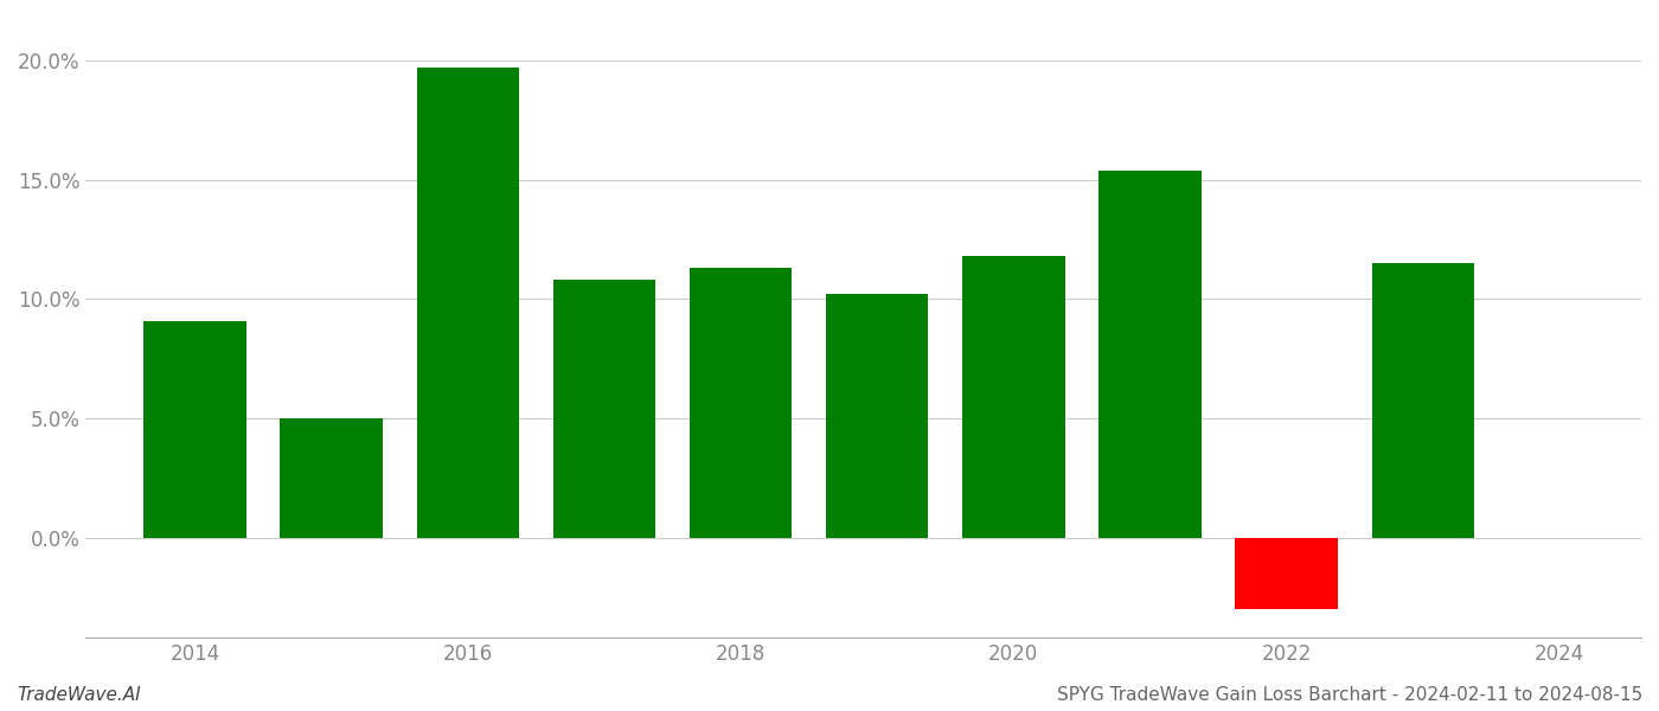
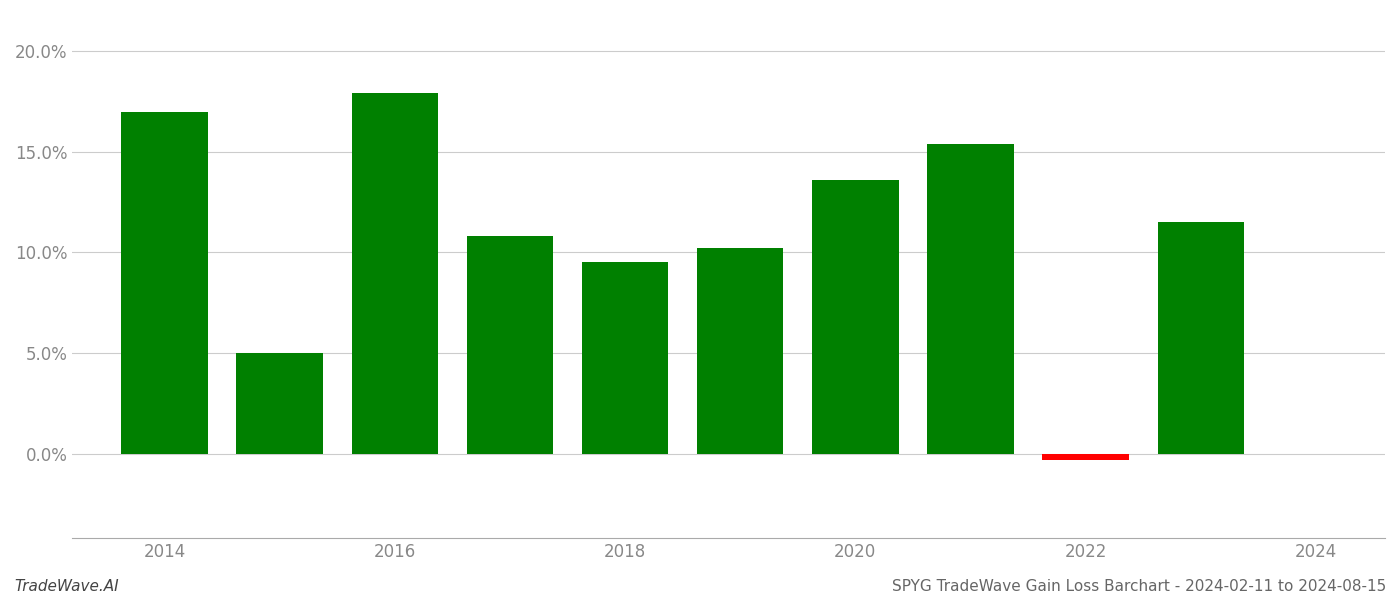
2014: 9.1% -> 17.0%
2016: 19.7% -> 17.9%
2018: 11.3% -> 9.5%
2020: 11.8% -> 13.6%
2022: -3.0% -> -0.3%
